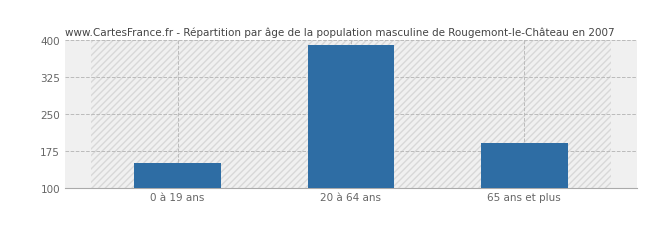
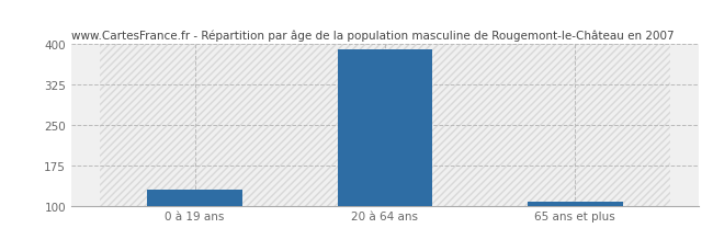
0 à 19 ans: 150 -> 130
65 ans et plus: 190 -> 108
